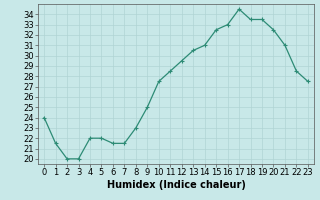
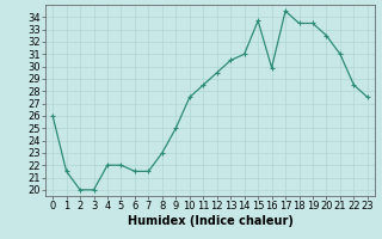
0: 24.0 -> 26.0
15: 32.5 -> 33.7
16: 33.0 -> 29.9
